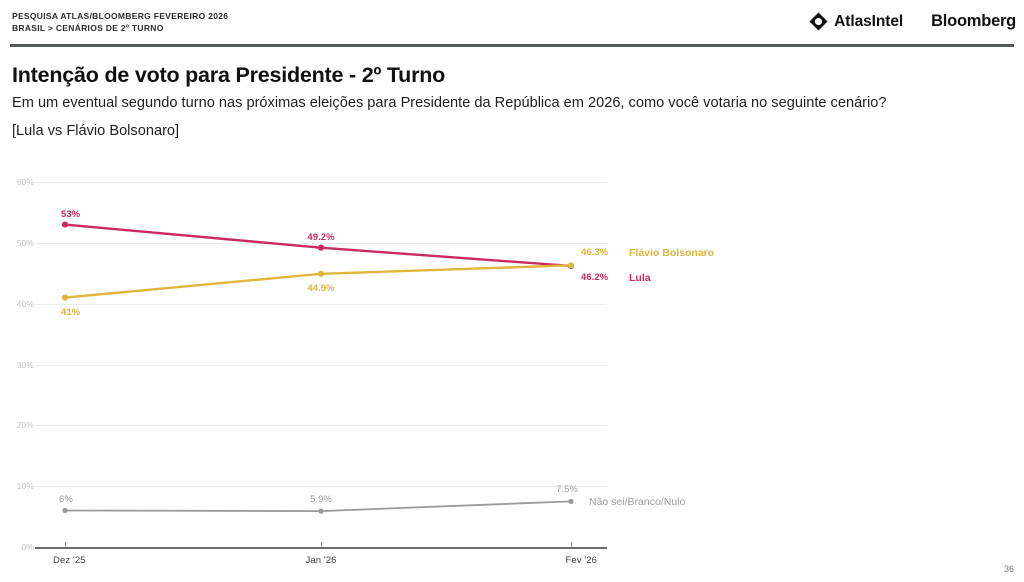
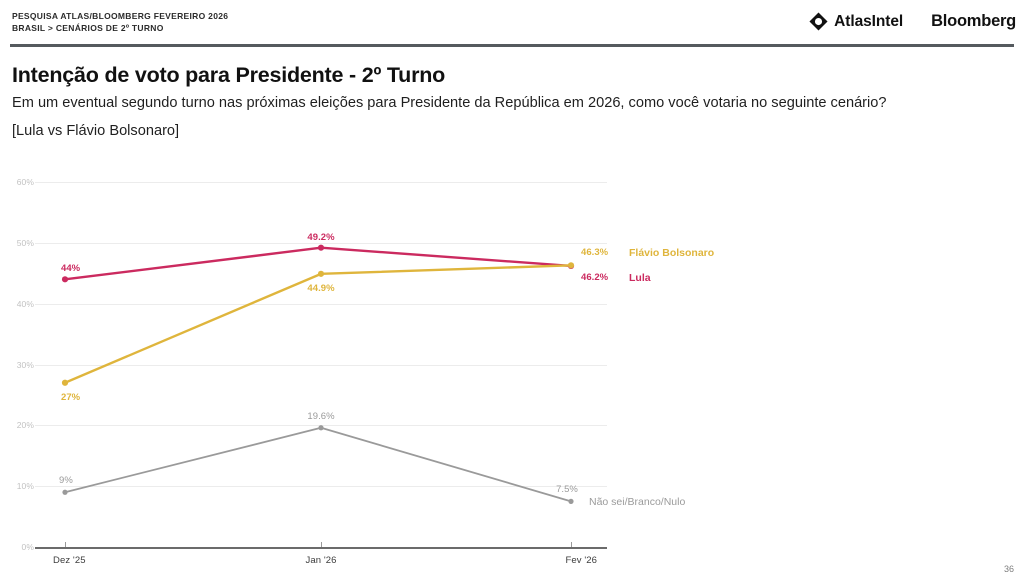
Lula/Dez '25: 53% -> 44%
Flávio Bolsonaro/Dez '25: 41% -> 27%
Não sei/Branco/Nulo/Dez '25: 6% -> 9%
Não sei/Branco/Nulo/Jan '26: 5.9% -> 19.6%
